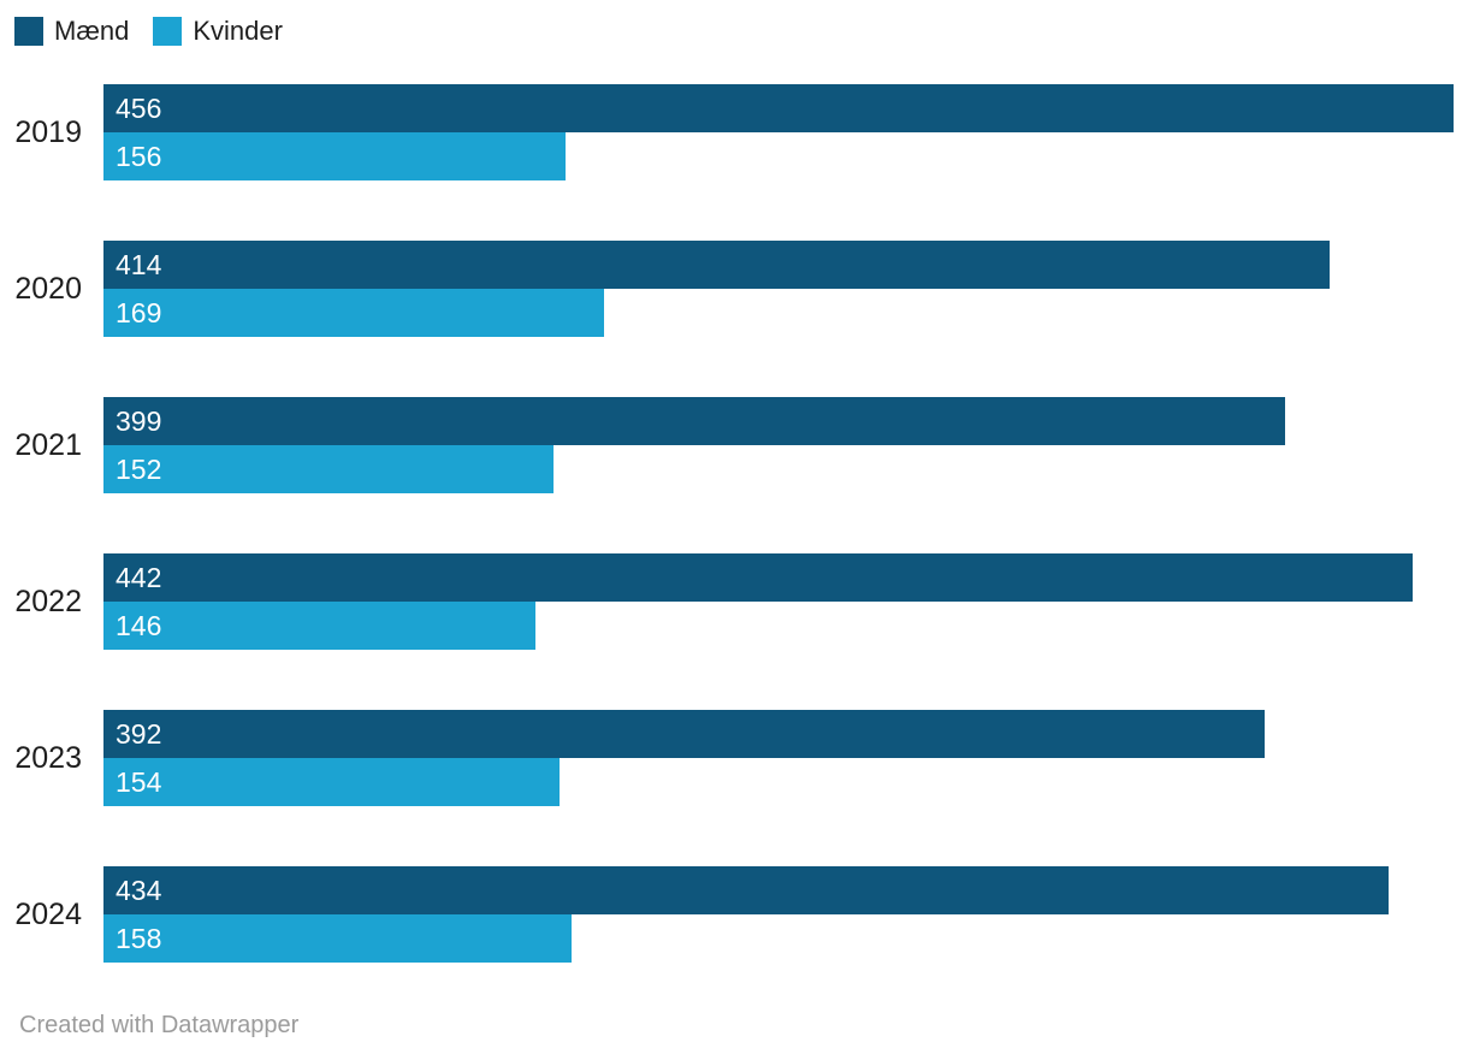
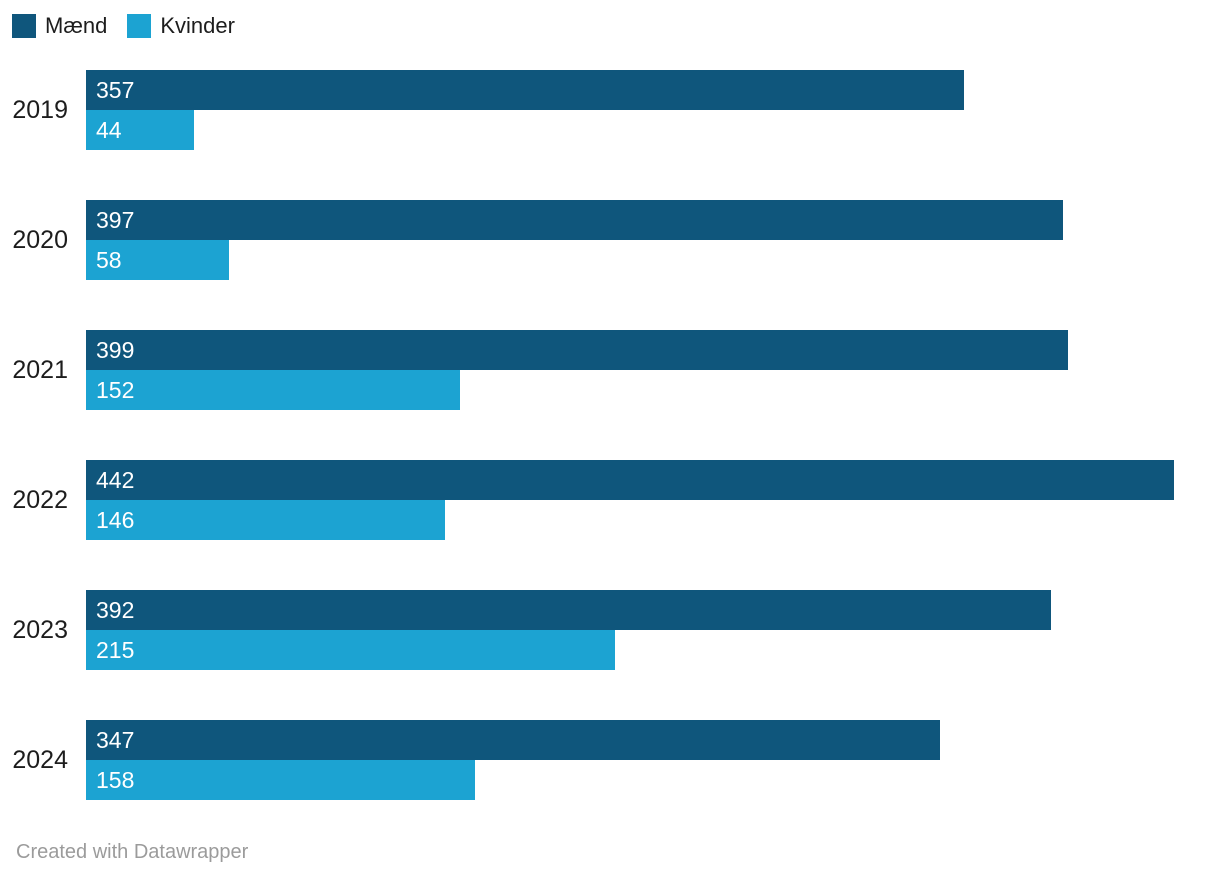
Mænd/2019: 456 -> 357
Kvinder/2019: 156 -> 44
Mænd/2020: 414 -> 397
Kvinder/2020: 169 -> 58
Kvinder/2023: 154 -> 215
Mænd/2024: 434 -> 347
